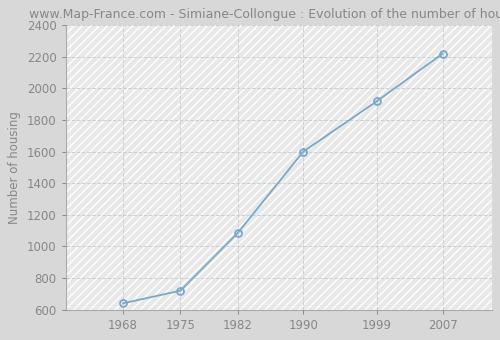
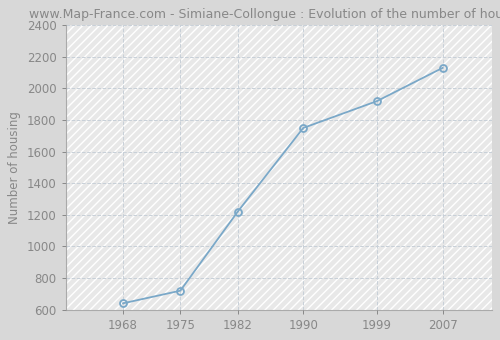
1982: 1080 -> 1220
1990: 1600 -> 1750
2007: 2220 -> 2130
